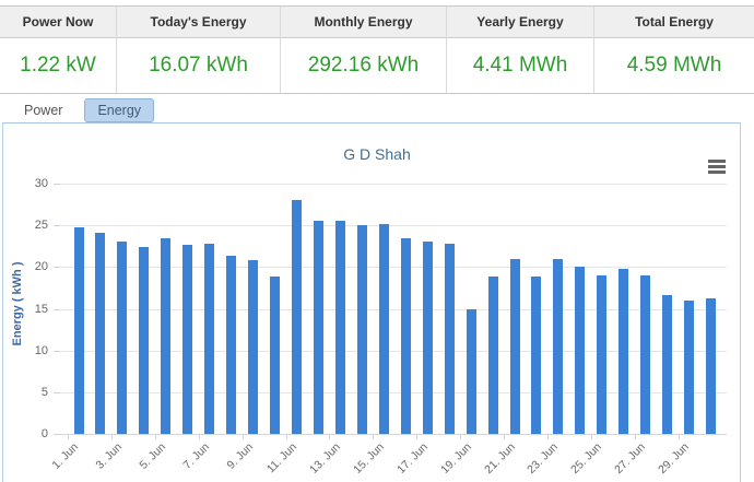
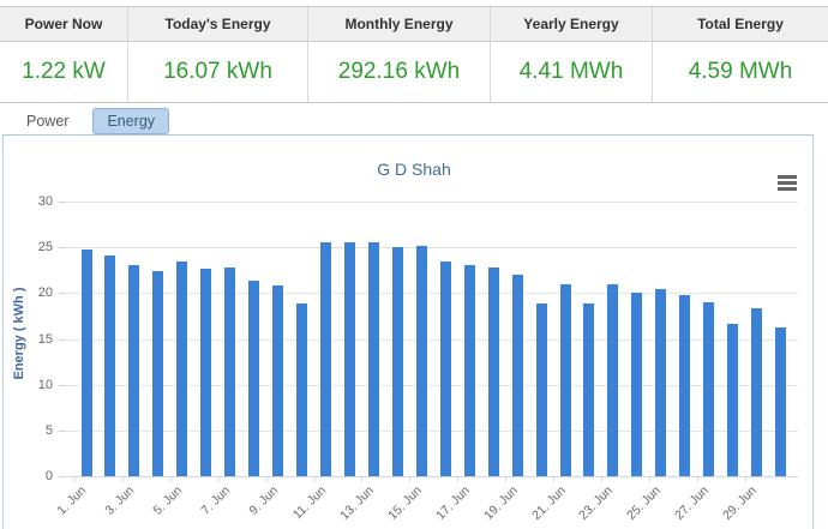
11. Jun: 28 -> 26
19. Jun: 15 -> 22
25. Jun: 19 -> 20
29. Jun: 16 -> 18
